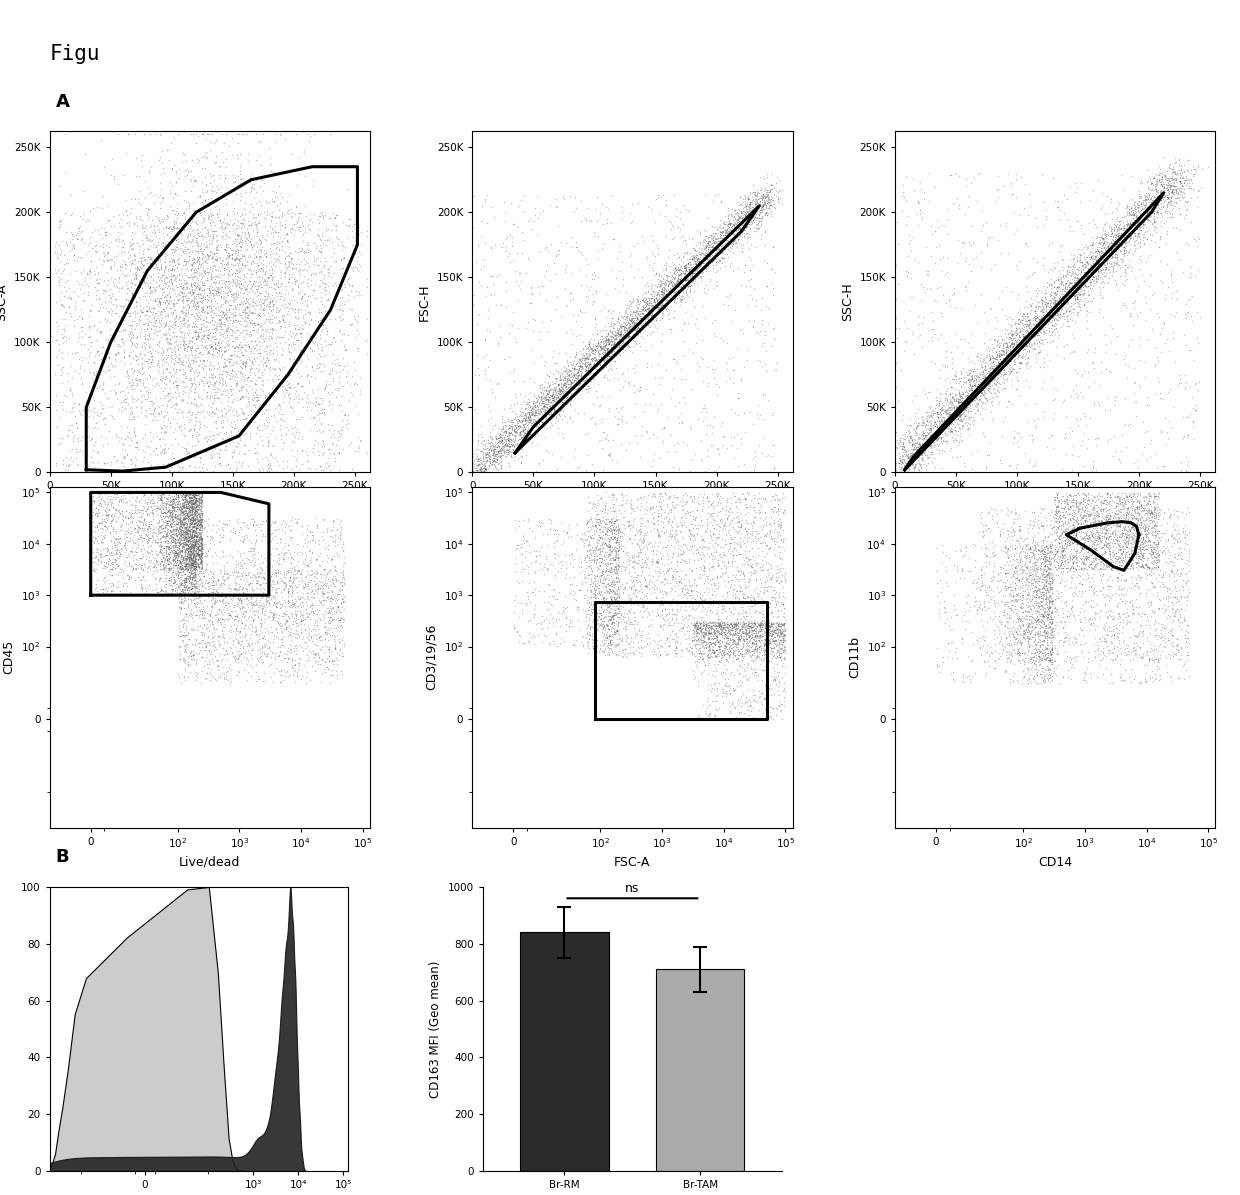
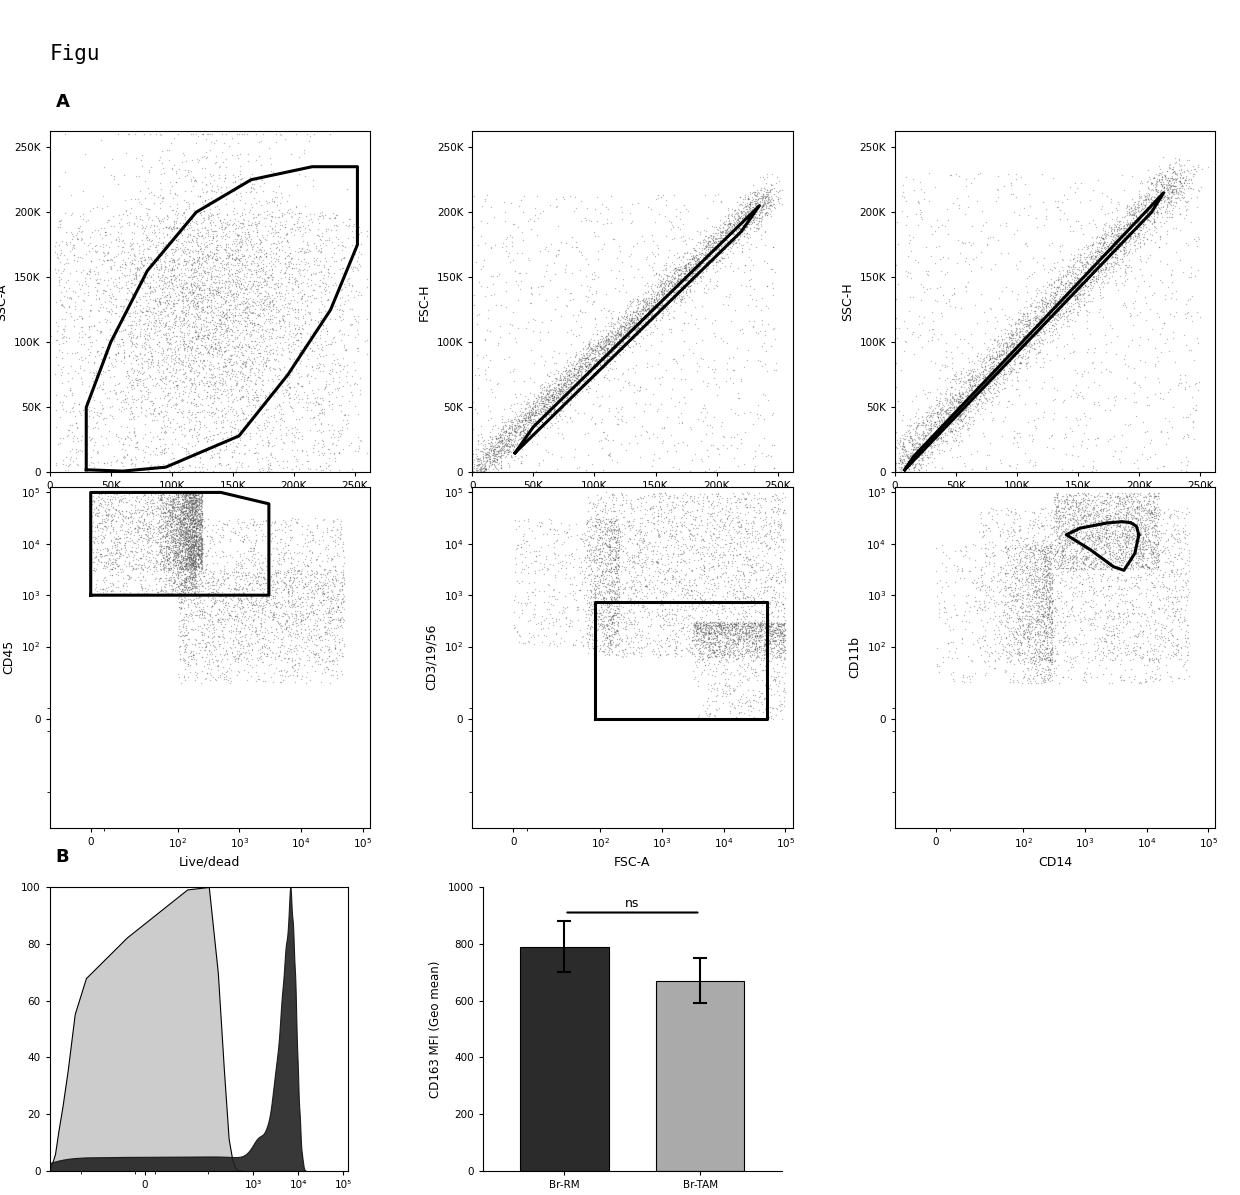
Br-RM: 840 -> 790
Br-TAM: 710 -> 670
